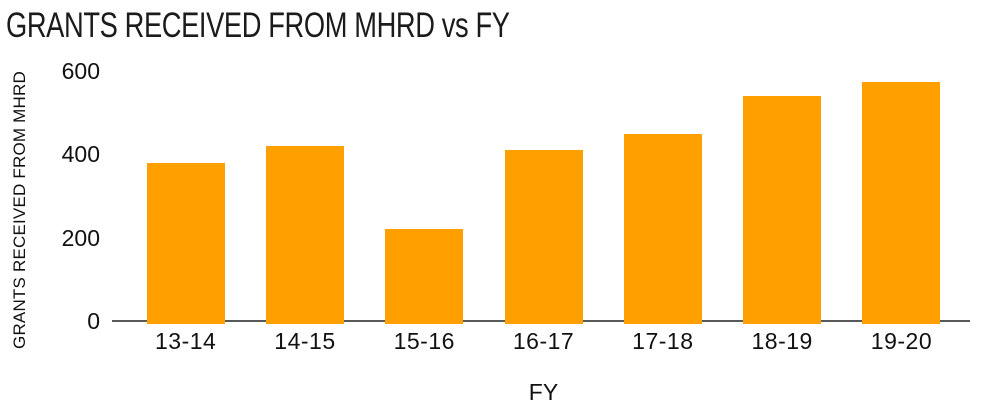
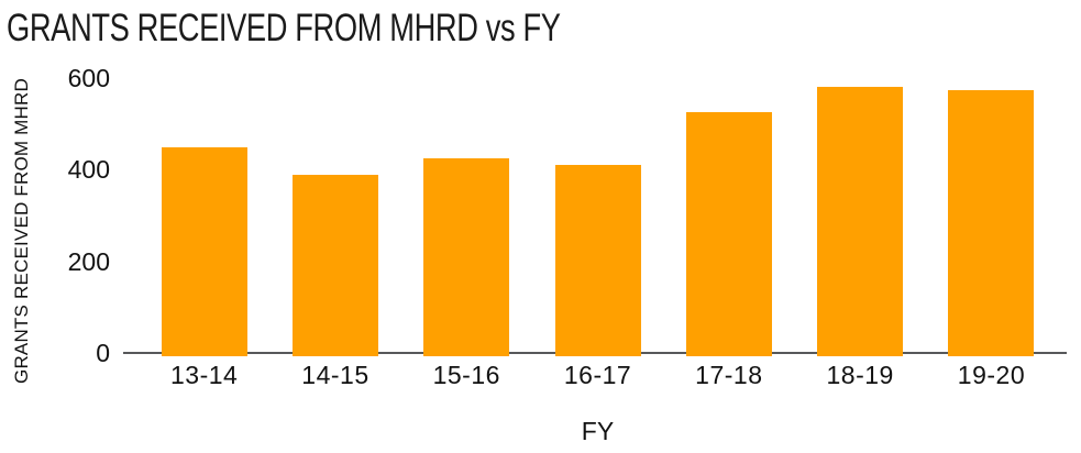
13-14: 380 -> 450
14-15: 420 -> 390
15-16: 220 -> 420
17-18: 450 -> 520
18-19: 540 -> 580
